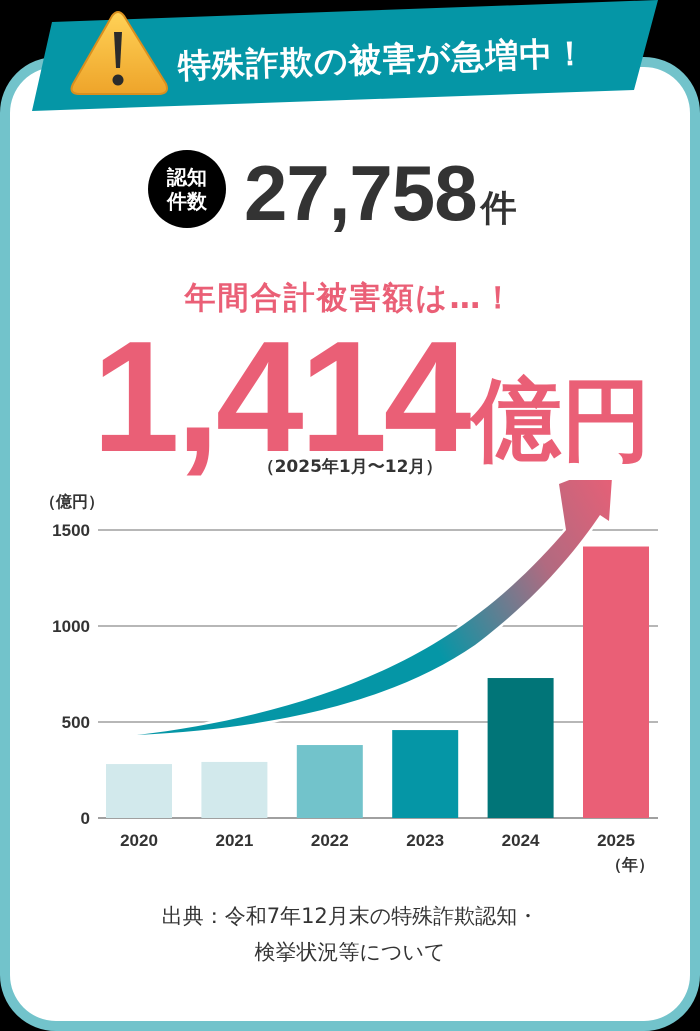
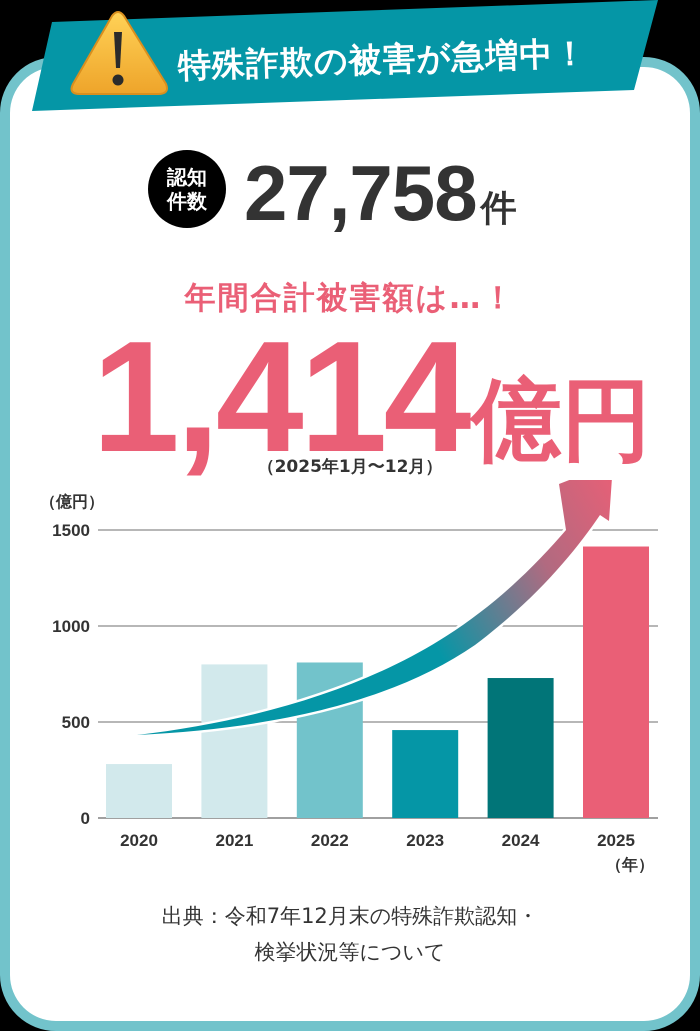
2021: 290 -> 800
2022: 380 -> 810
